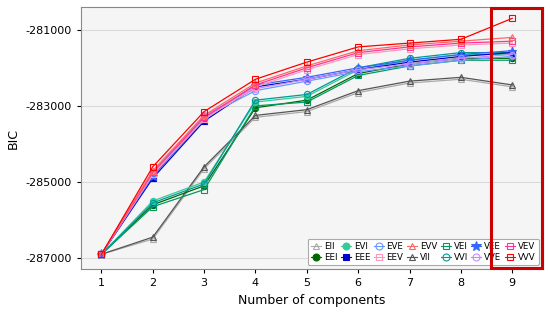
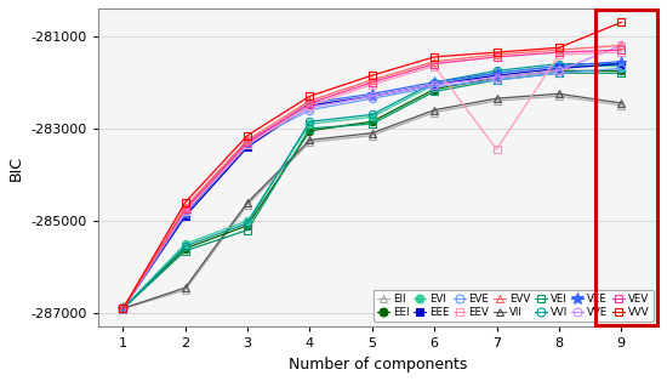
EEV/7: -281500 -> -283450
VVE/9: -281650 -> -281200
